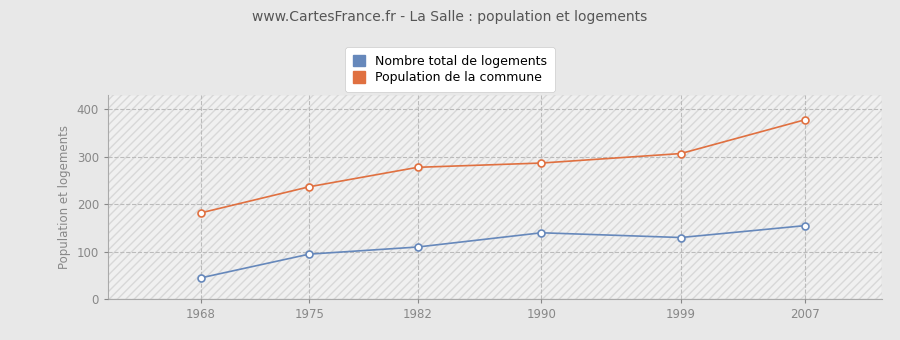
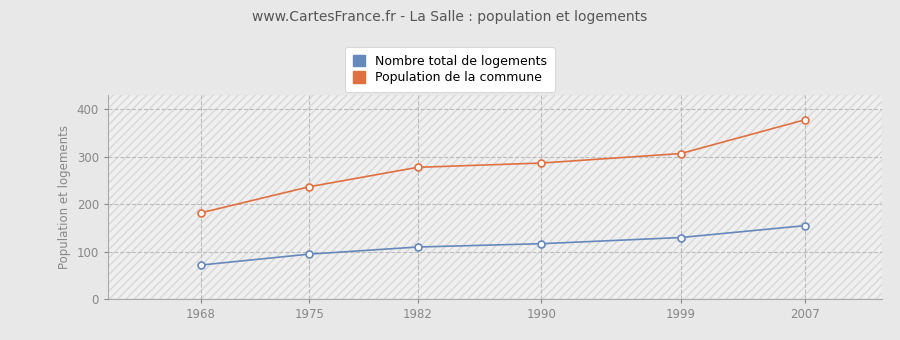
Nombre total de logements/1968: 45 -> 72
Nombre total de logements/1990: 140 -> 117
